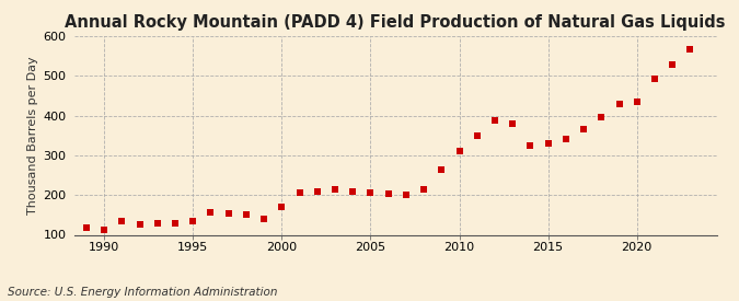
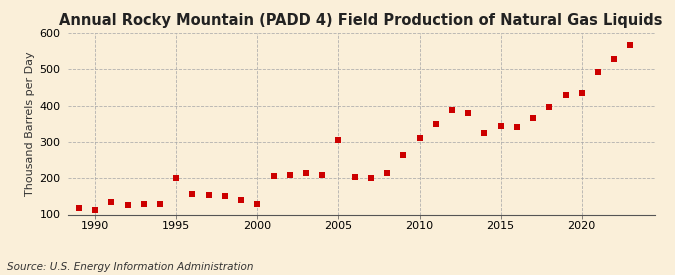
1995: 135 -> 200
2000: 170 -> 130
2005: 205 -> 305
2015: 330 -> 345
